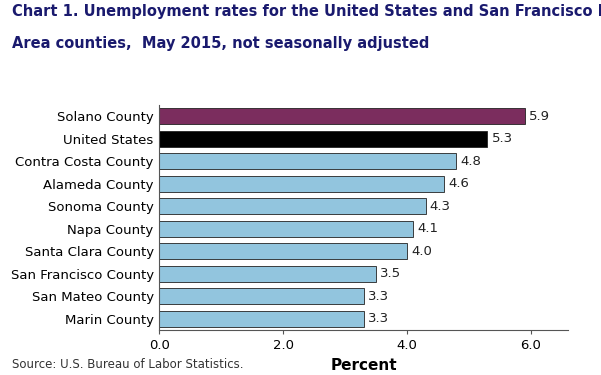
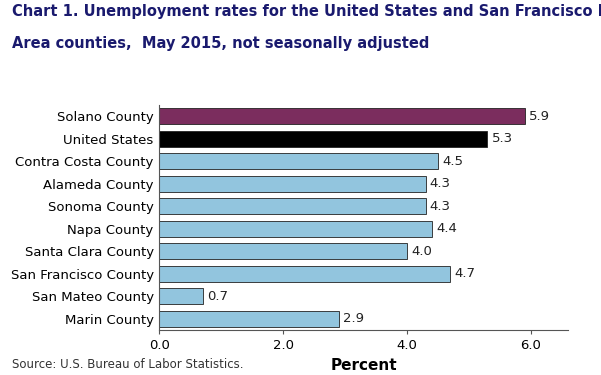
Contra Costa County: 4.8 -> 4.5
Alameda County: 4.6 -> 4.3
Napa County: 4.1 -> 4.4
San Francisco County: 3.5 -> 4.7
San Mateo County: 3.3 -> 0.7
Marin County: 3.3 -> 2.9
